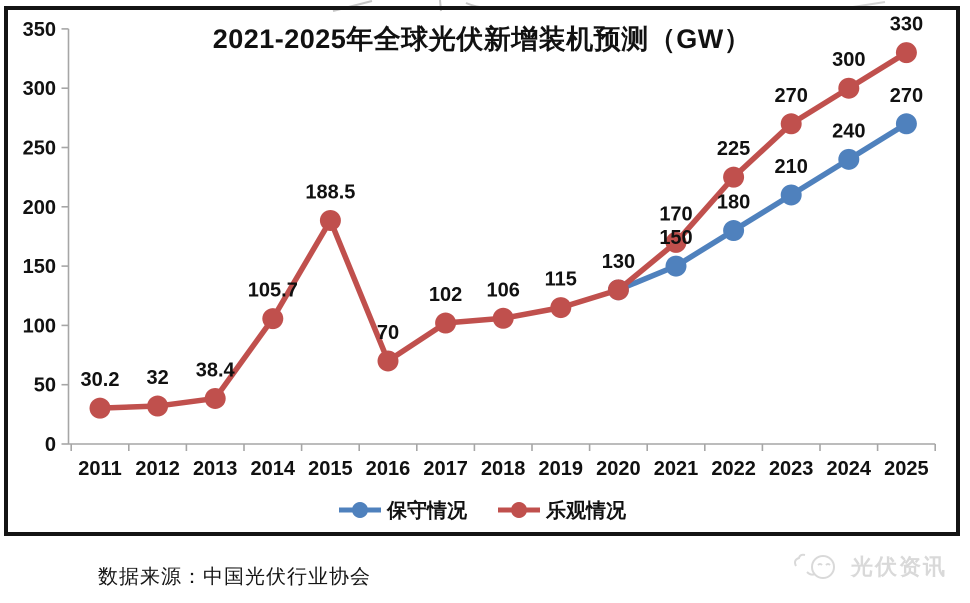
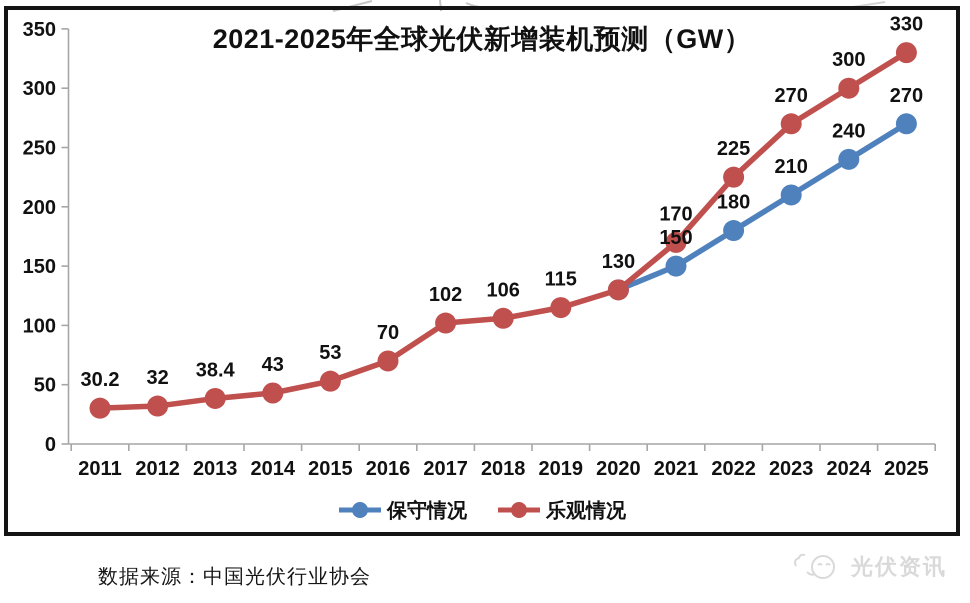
乐观情况/2014: 105.7 -> 43
乐观情况/2015: 188.5 -> 53
